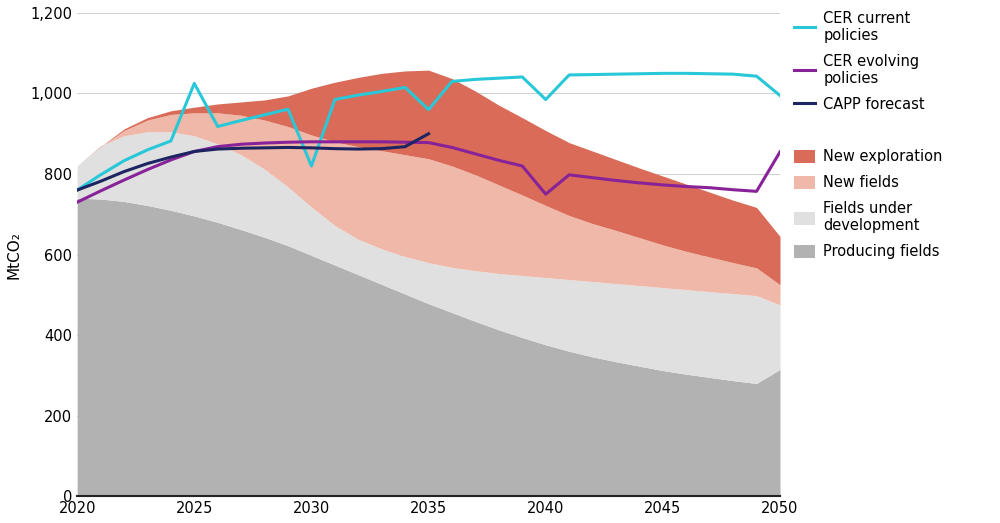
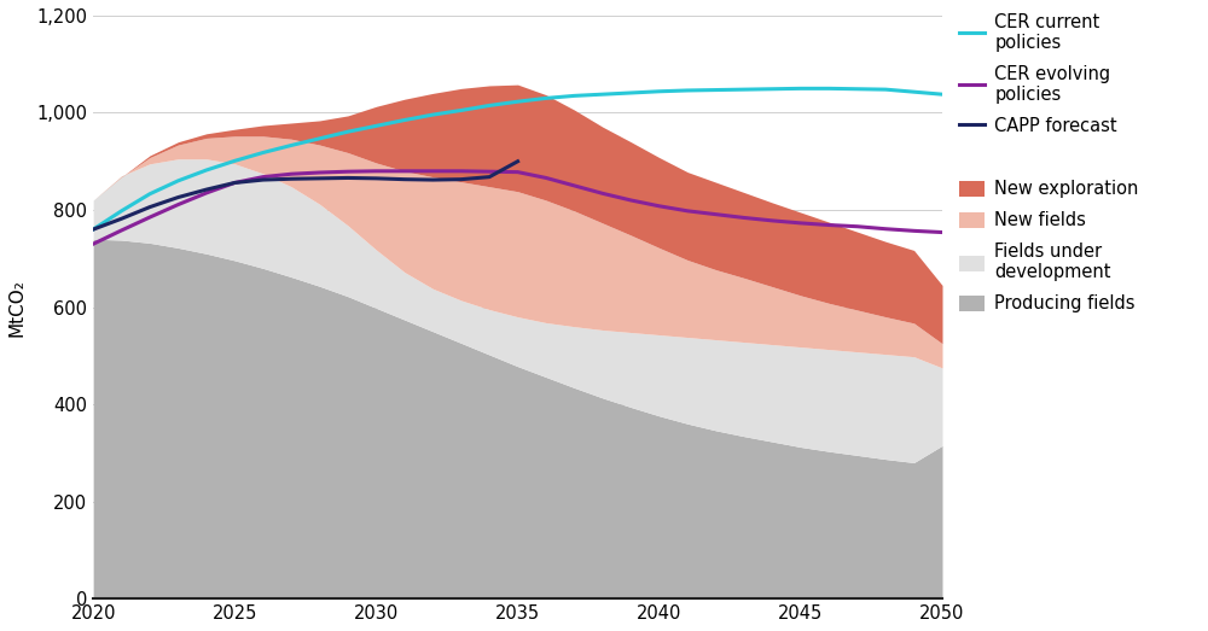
CER current policies/2025: 1,025 -> 901
CER current policies/2030: 820 -> 973
CER current policies/2035: 960 -> 1,023
CER current policies/2040: 985 -> 1,044
CER evolving policies/2040: 750 -> 808
CER current policies/2050: 995 -> 1,038
CER evolving policies/2050: 855 -> 754
